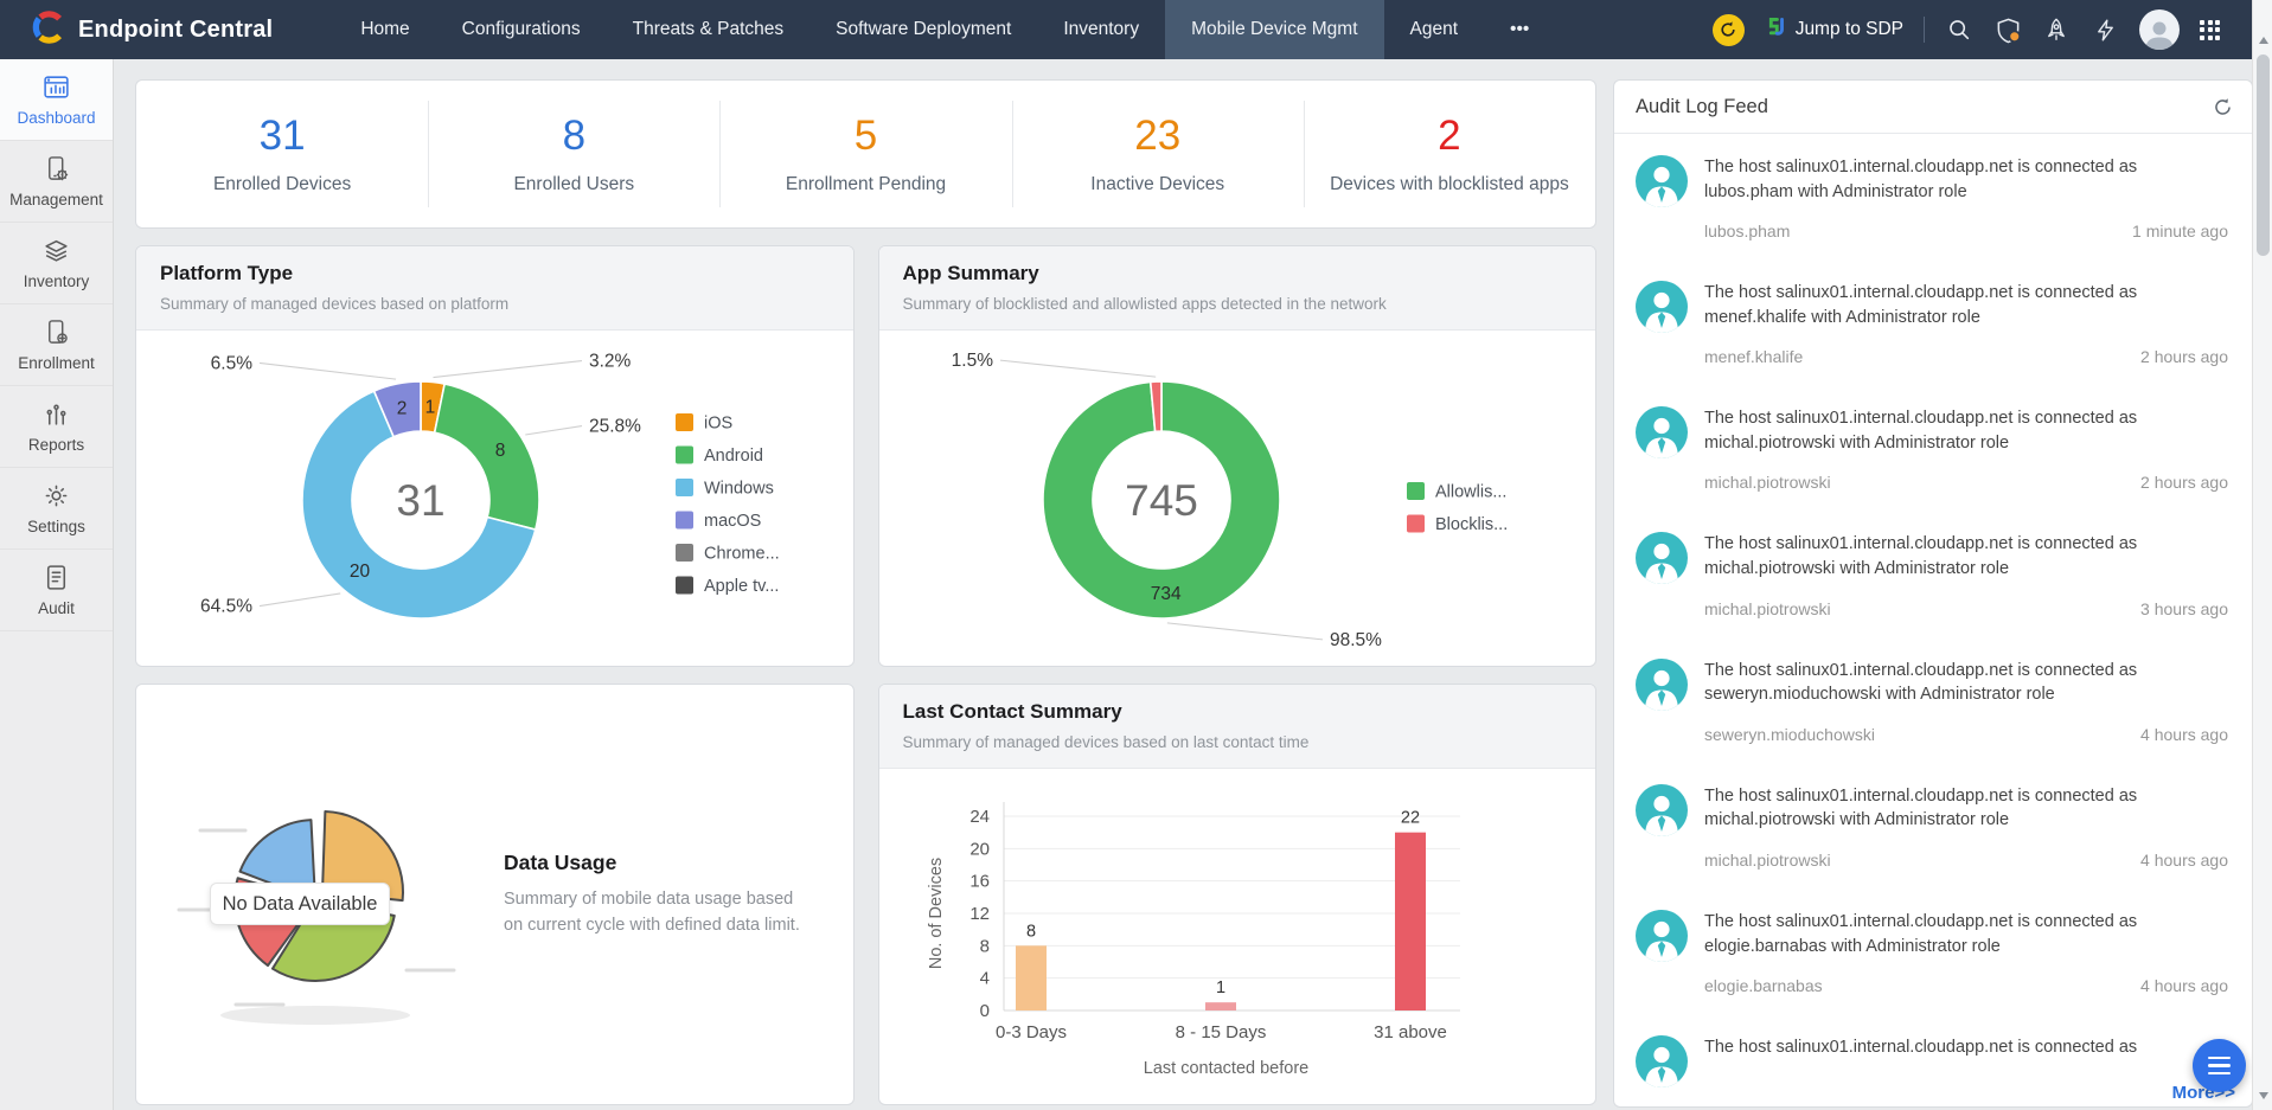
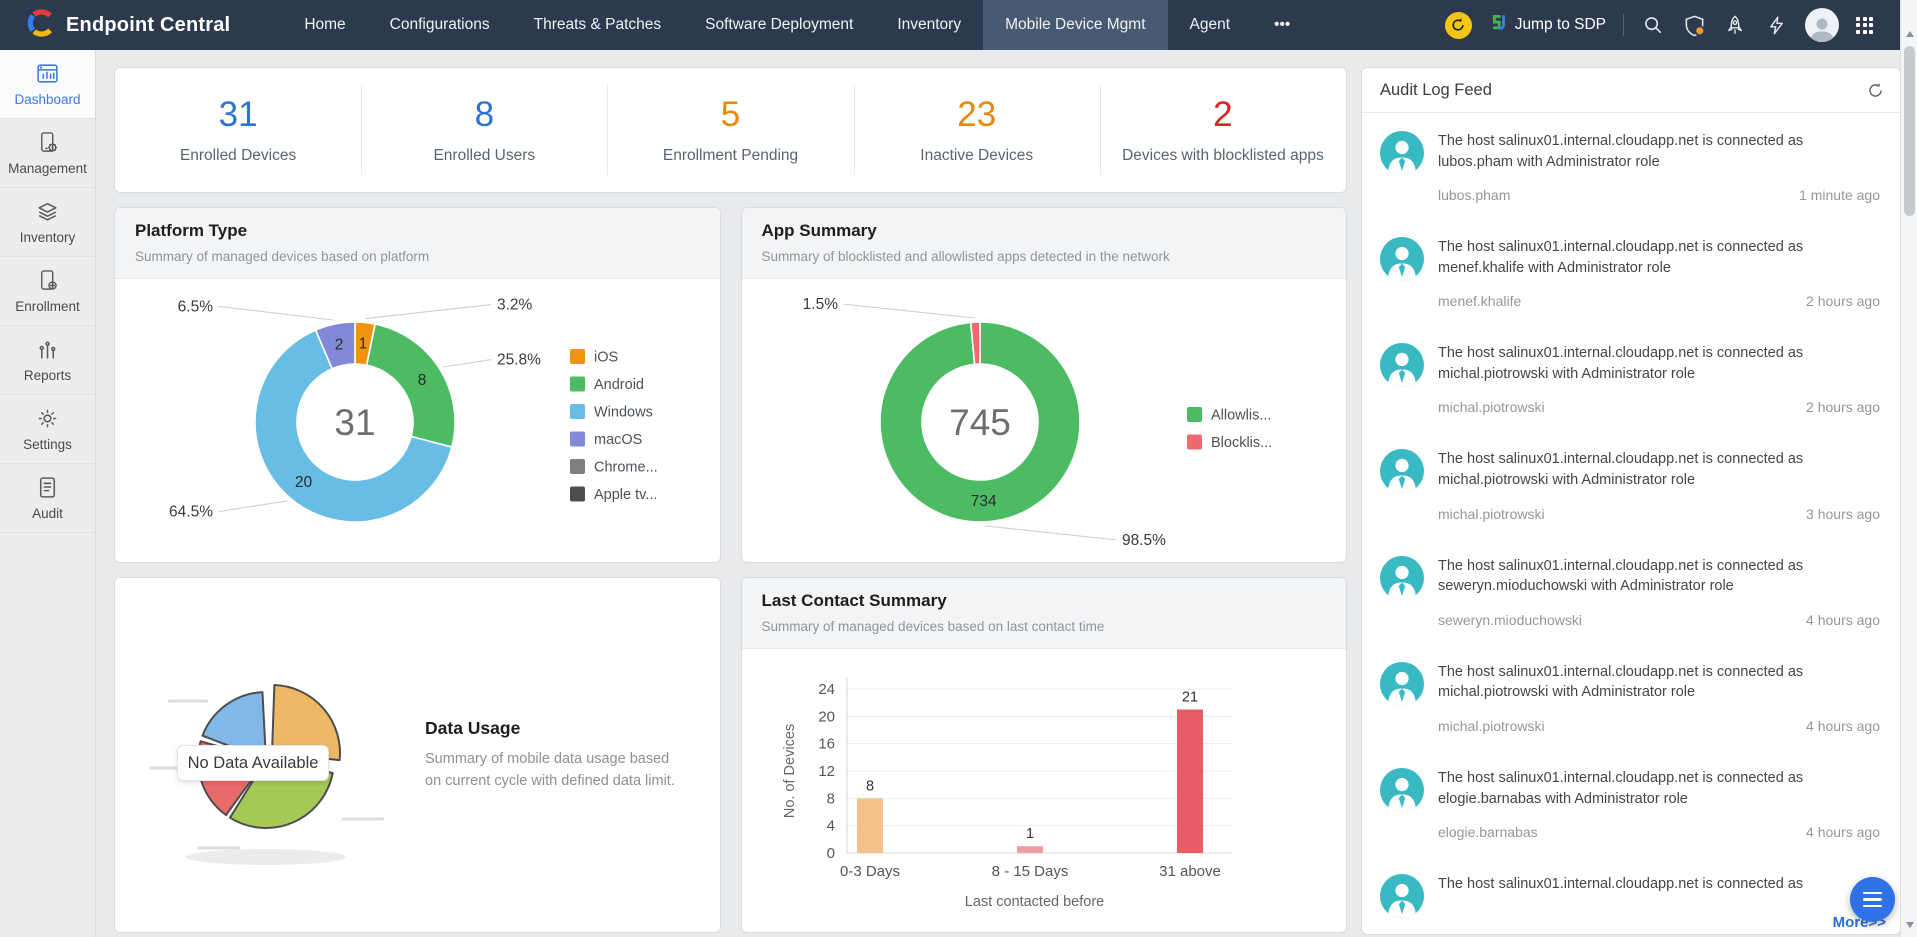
Last Contact Summary/31 above: 22 -> 21
